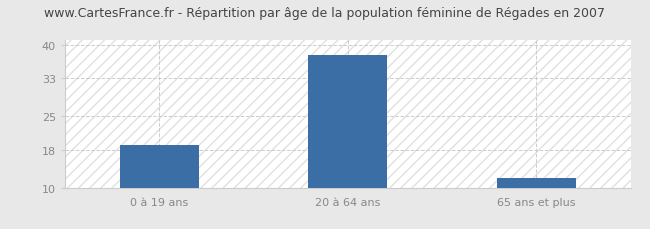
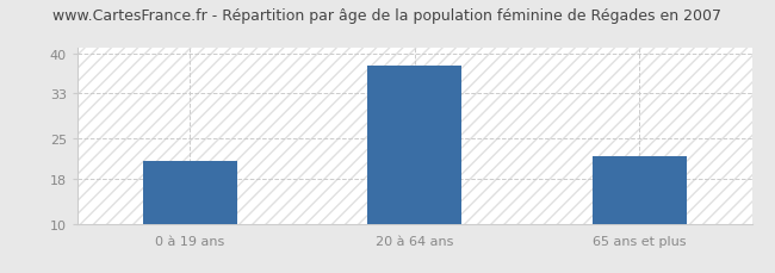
0 à 19 ans: 19 -> 21
65 ans et plus: 12 -> 22
